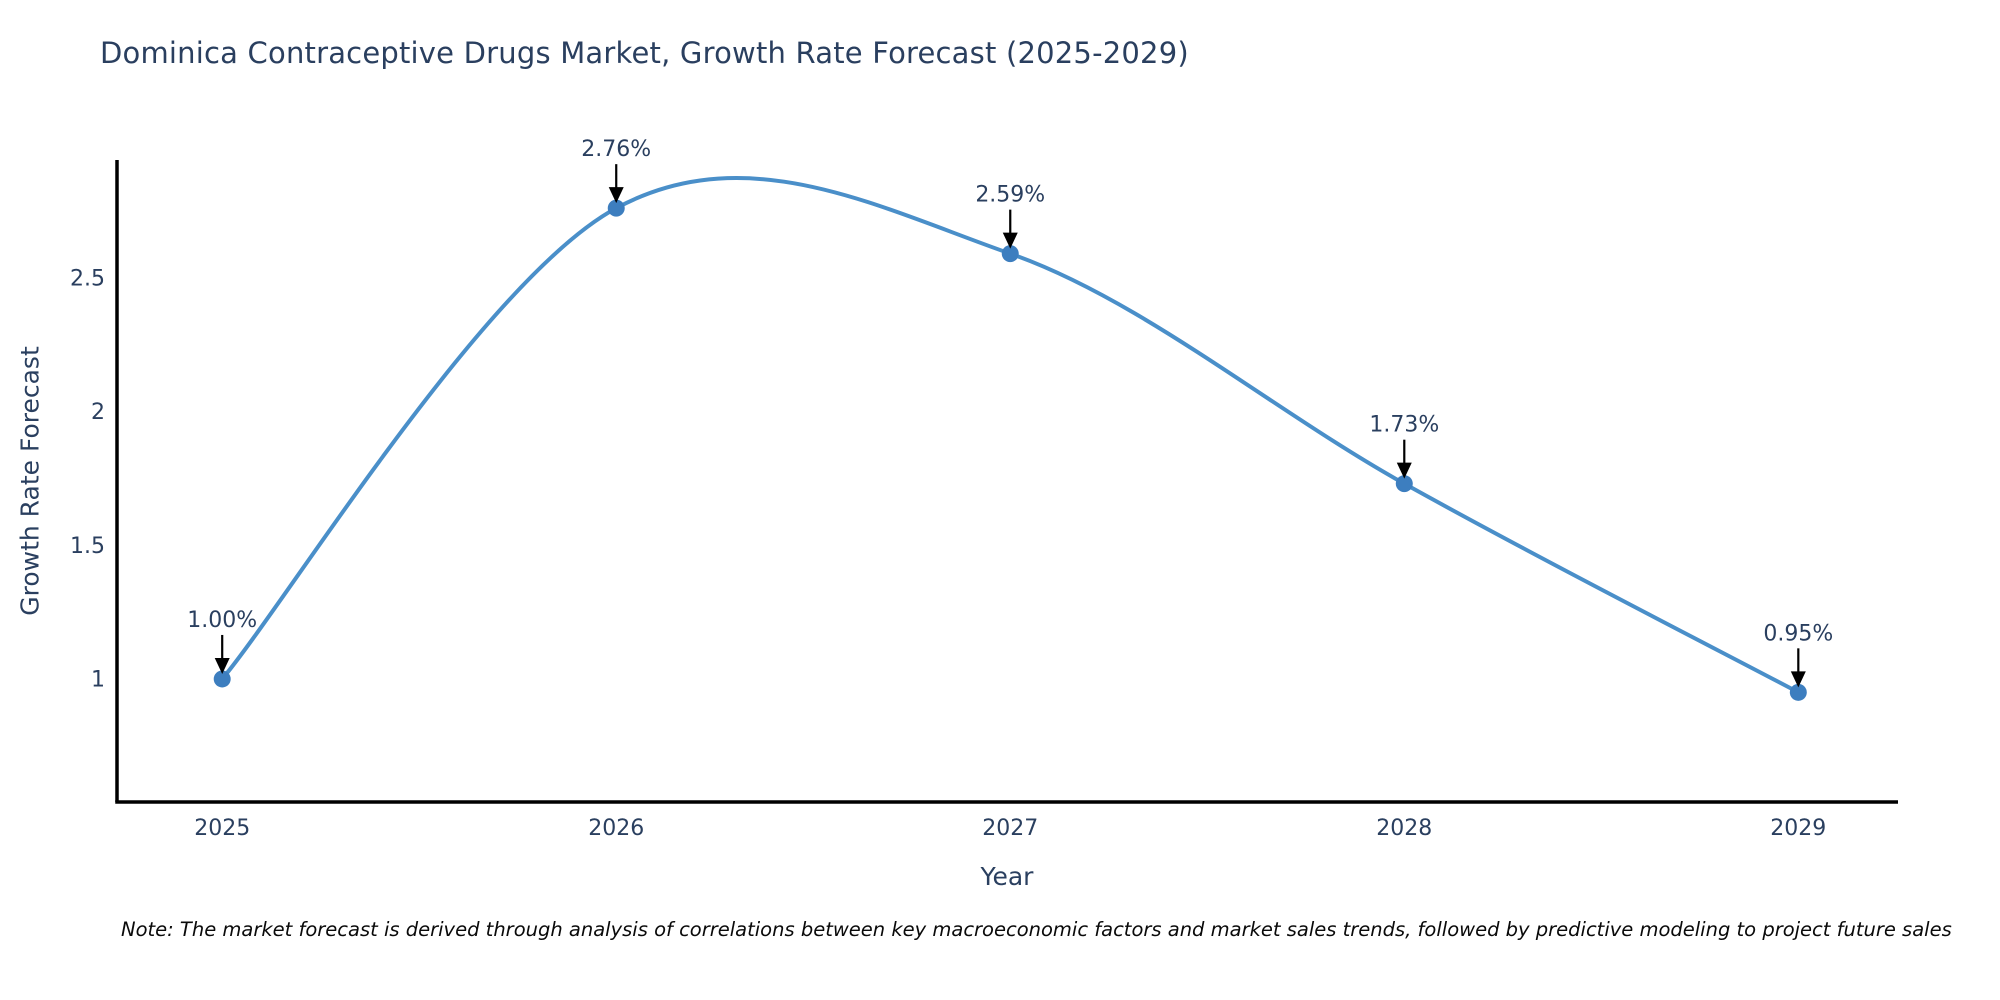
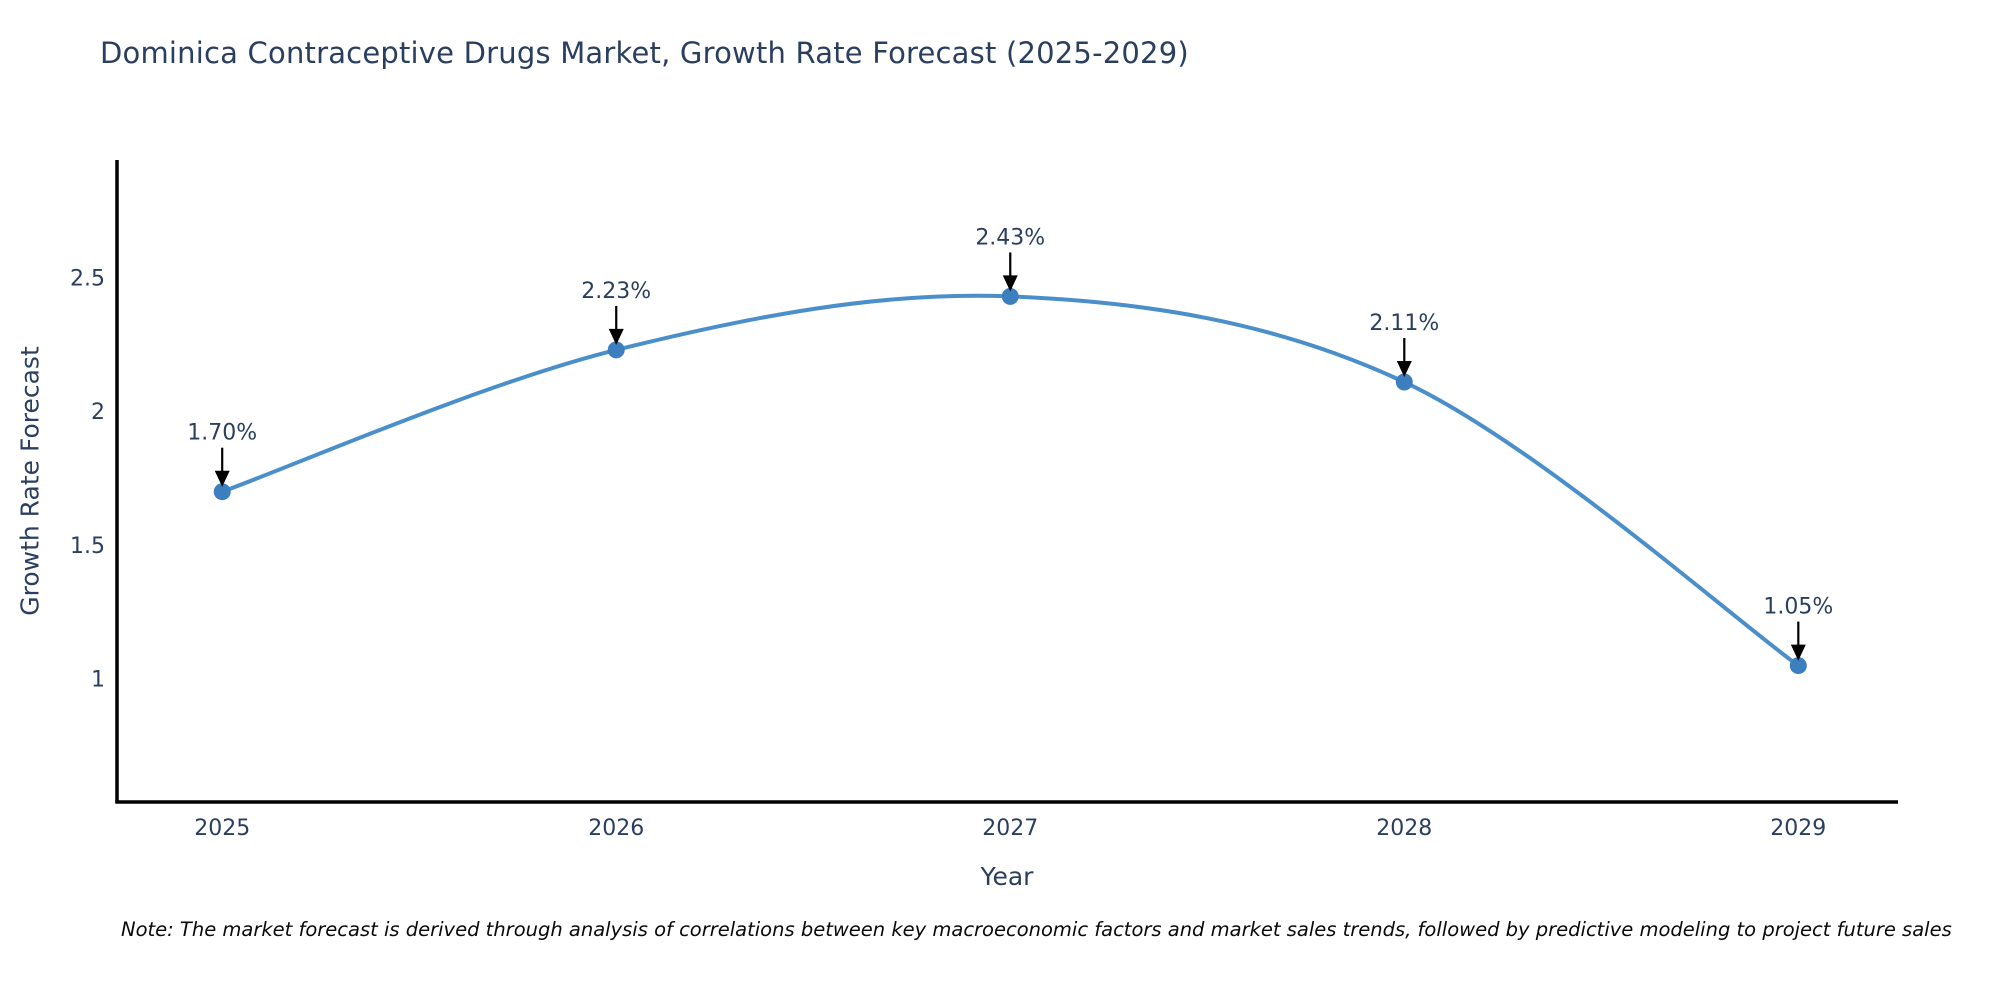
2025: 1.00% -> 1.70%
2026: 2.76% -> 2.23%
2027: 2.59% -> 2.43%
2028: 1.73% -> 2.11%
2029: 0.95% -> 1.05%
